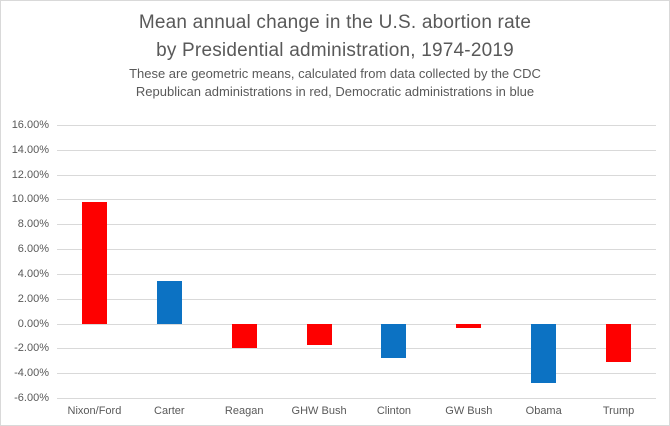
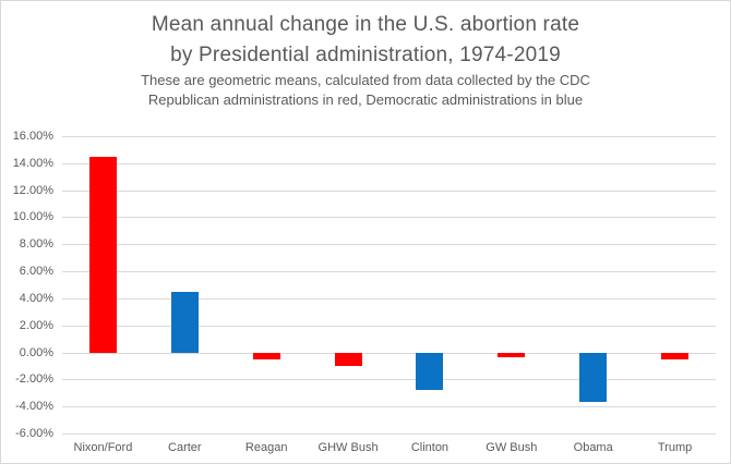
Nixon/Ford: 9.8% -> 14.5%
Carter: 3.4% -> 4.5%
Reagan: -2.0% -> -0.5%
GHW Bush: -1.7% -> -1.0%
Obama: -4.8% -> -3.7%
Trump: -3.1% -> -0.5%
